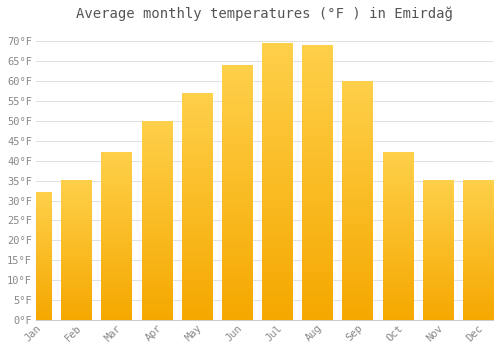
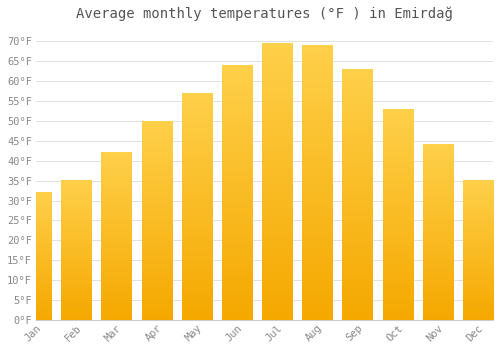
Sep: 60.0°F -> 63.0°F
Oct: 42.0°F -> 53.0°F
Nov: 35.0°F -> 44.0°F
